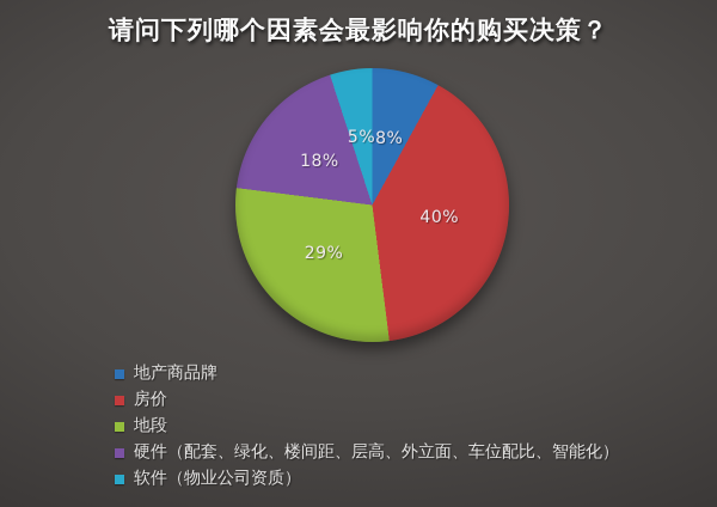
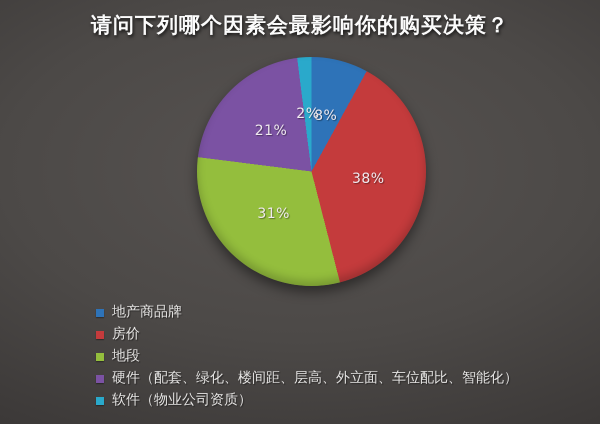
房价: 40% -> 38%
地段: 29% -> 31%
硬件（配套、绿化、楼间距、层高、外立面、车位配比、智能化）: 18% -> 21%
软件（物业公司资质）: 5% -> 2%
